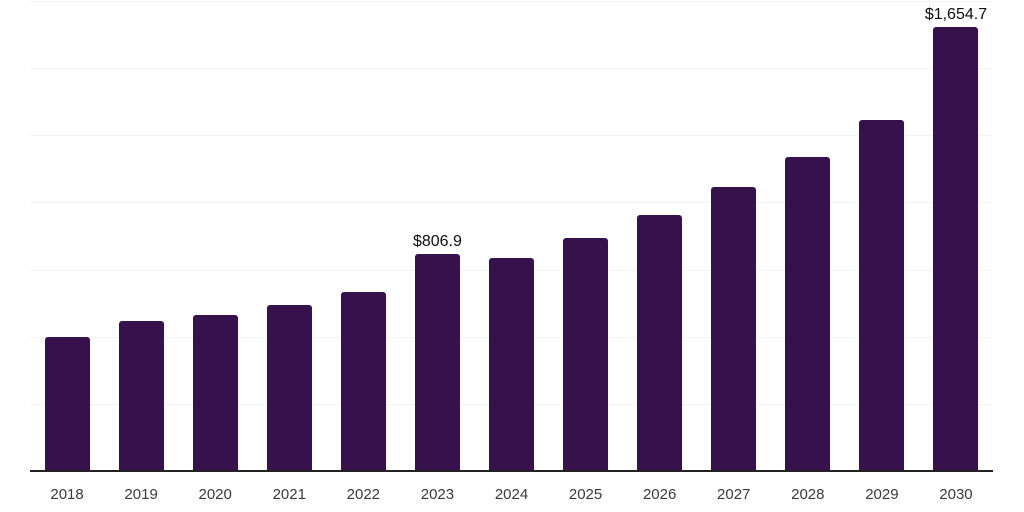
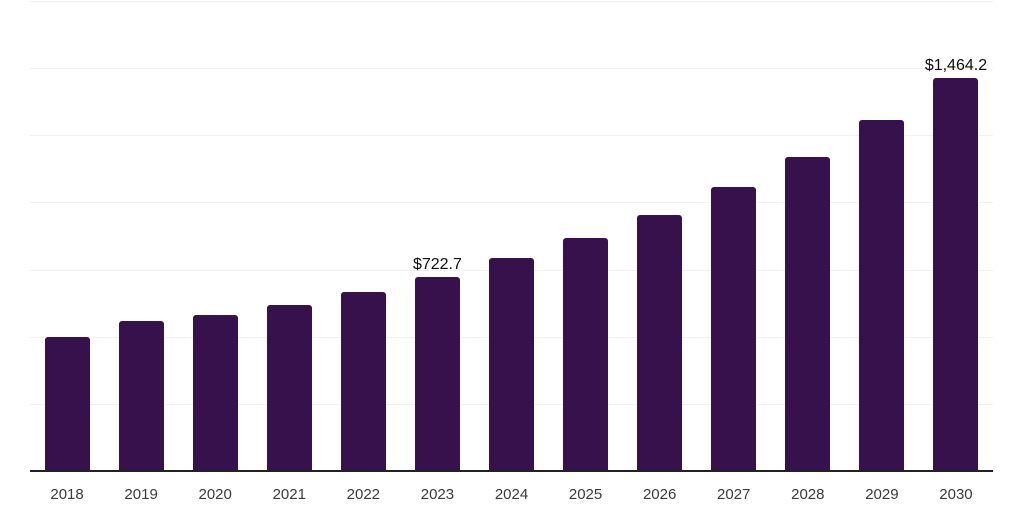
2023: $806.9 -> $722.7
2030: $1,654.7 -> $1,464.2
